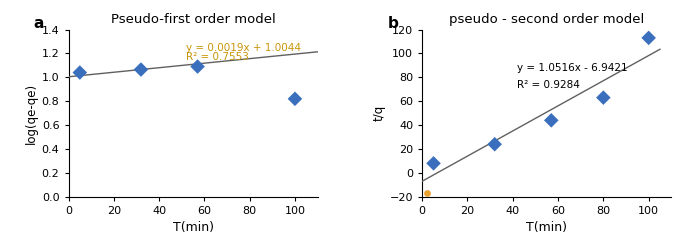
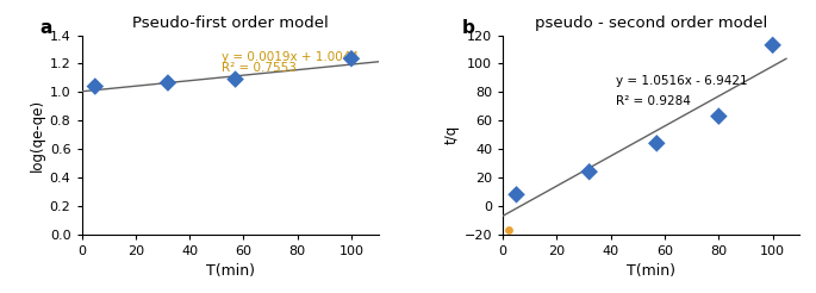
Pseudo-first order model/100: 0.82 -> 1.24
